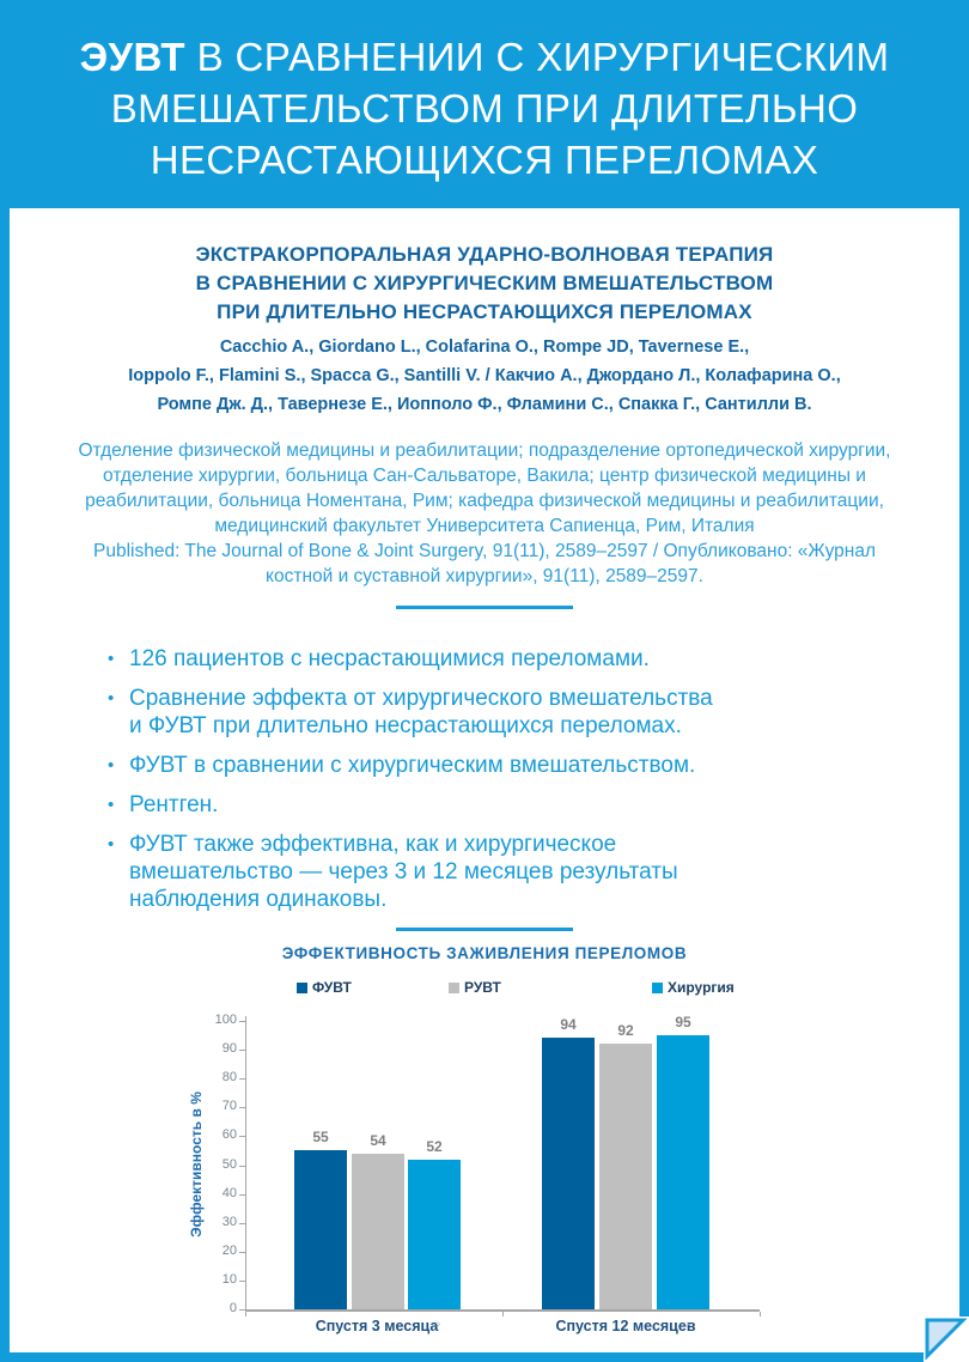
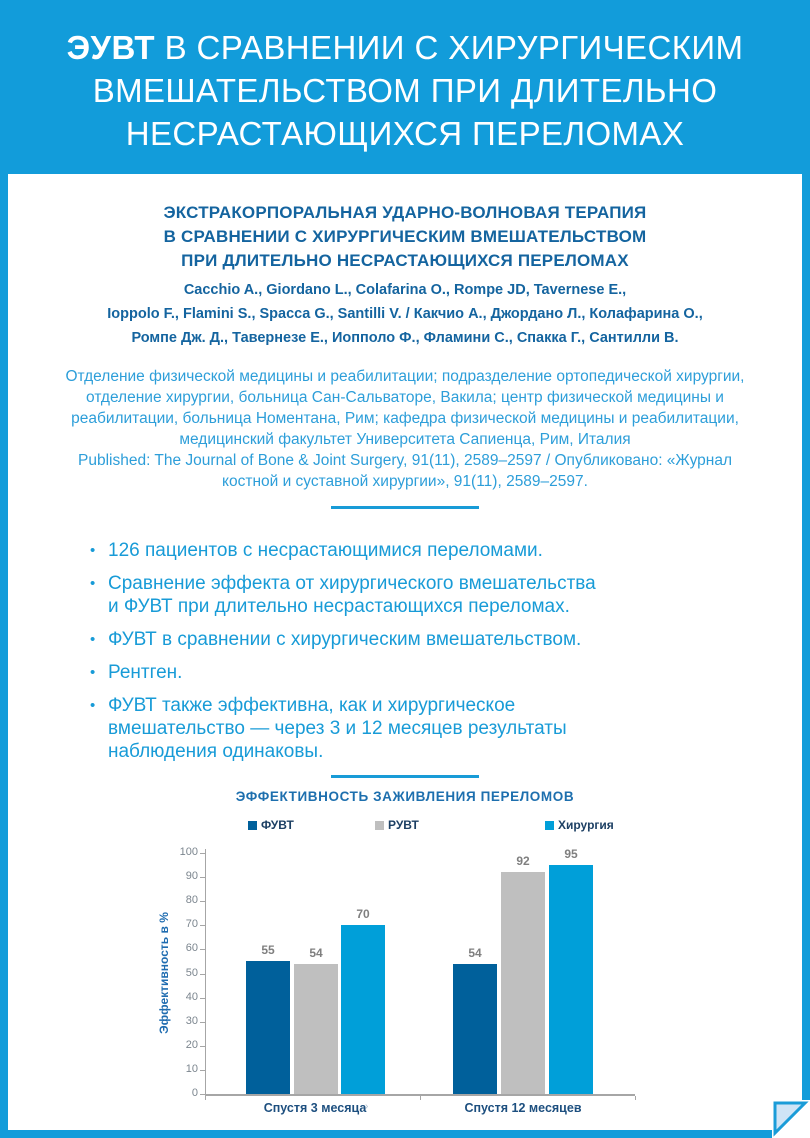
Хирургия/Спустя 3 месяца: 52 -> 70
ФУВТ/Спустя 12 месяцев: 94 -> 54
